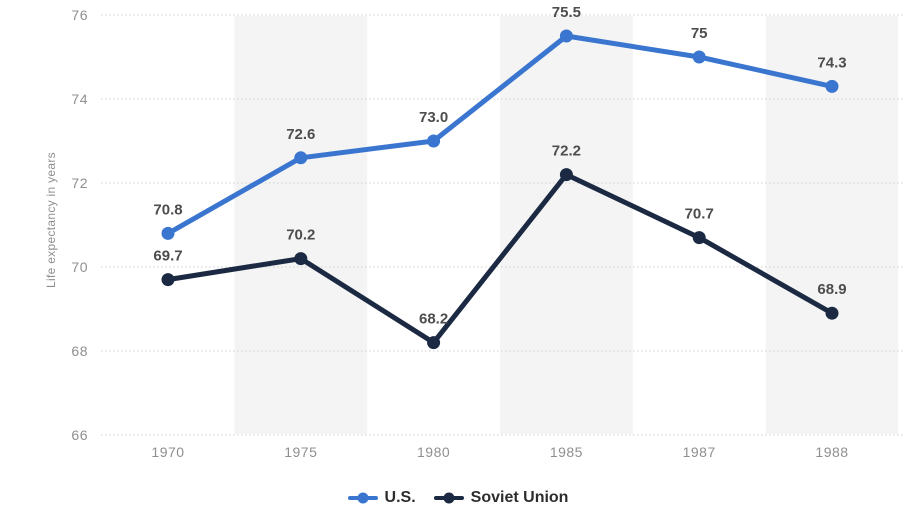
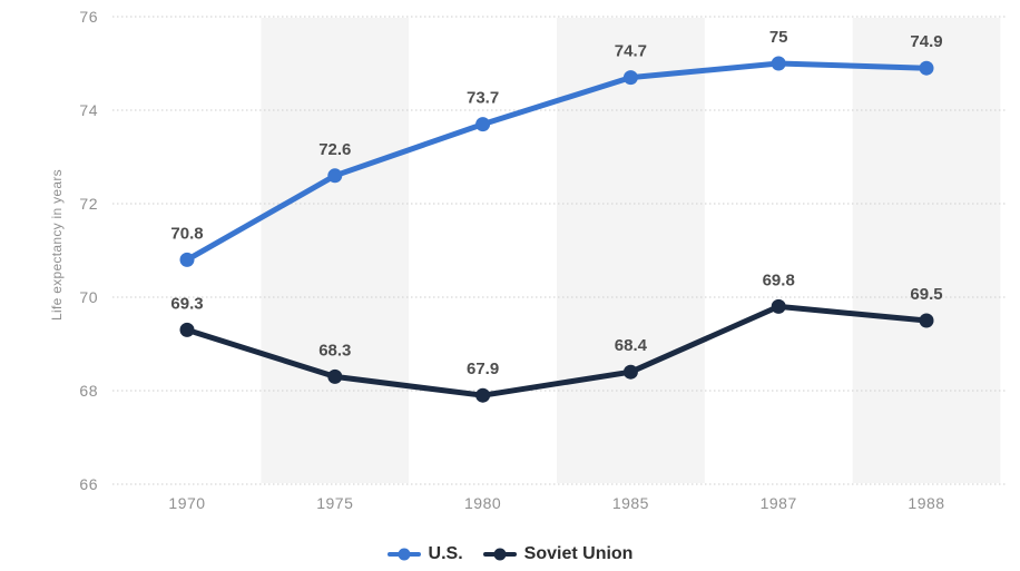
Soviet Union/1970: 69.7 -> 69.3
Soviet Union/1975: 70.2 -> 68.3
U.S./1980: 73.0 -> 73.7
Soviet Union/1980: 68.2 -> 67.9
U.S./1985: 75.5 -> 74.7
Soviet Union/1985: 72.2 -> 68.4
Soviet Union/1987: 70.7 -> 69.8
U.S./1988: 74.3 -> 74.9
Soviet Union/1988: 68.9 -> 69.5
